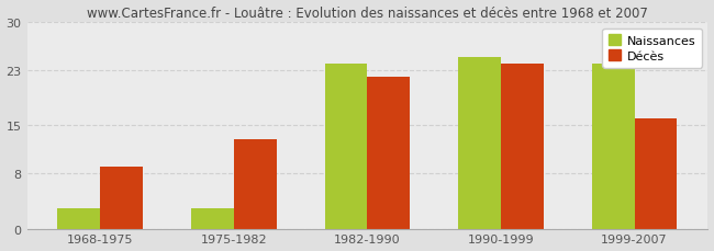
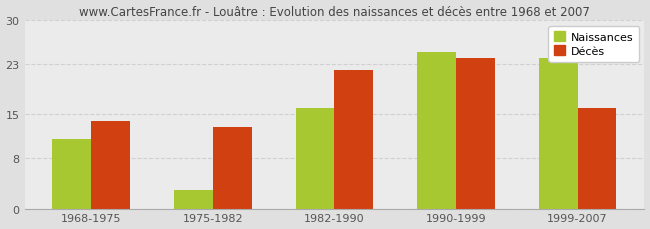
Naissances/1968-1975: 3 -> 11
Décès/1968-1975: 9 -> 14
Naissances/1982-1990: 24 -> 16
